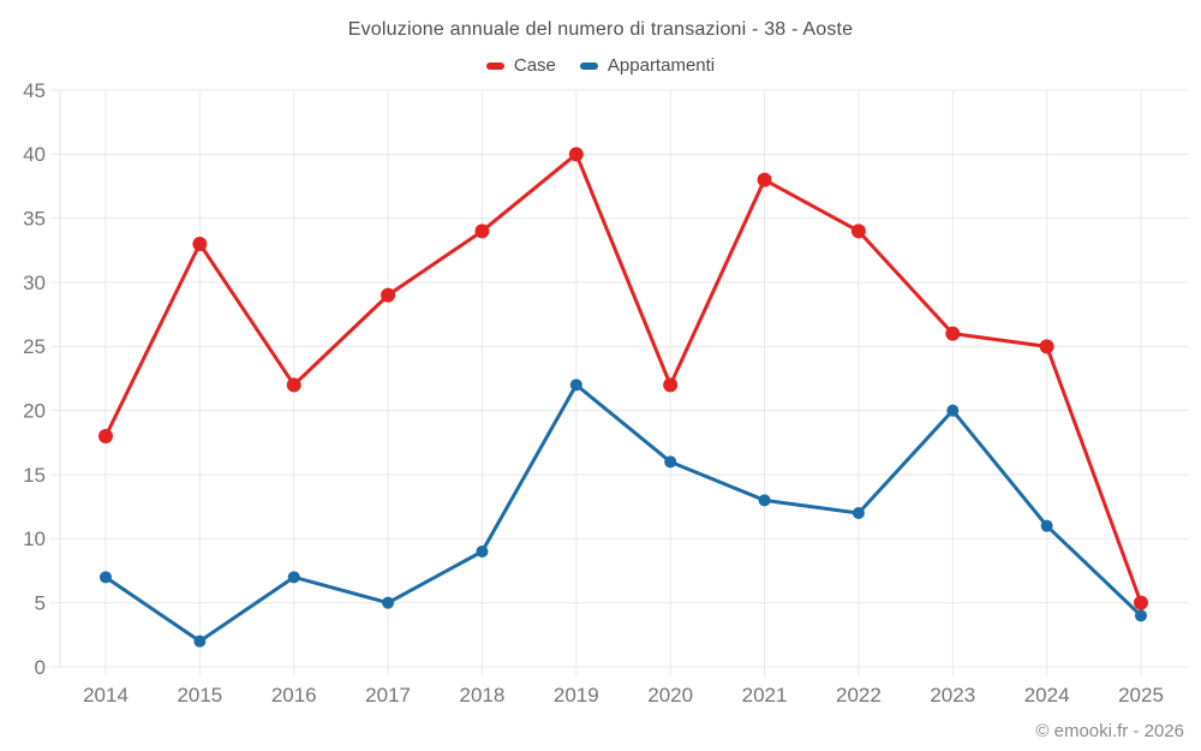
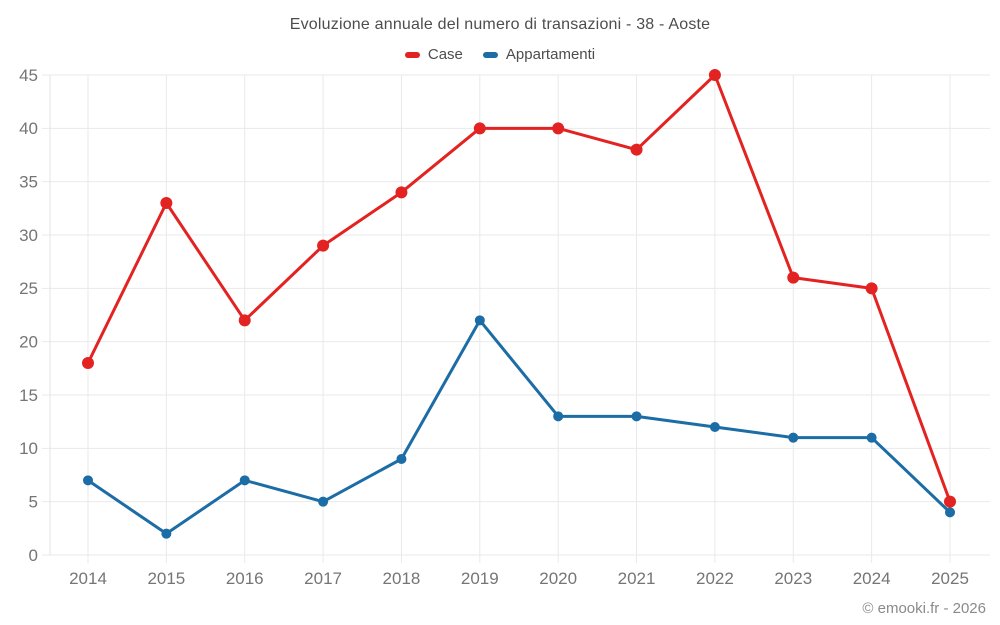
Case/2020: 22 -> 40
Appartamenti/2020: 16 -> 13
Case/2022: 34 -> 45
Appartamenti/2023: 20 -> 11
